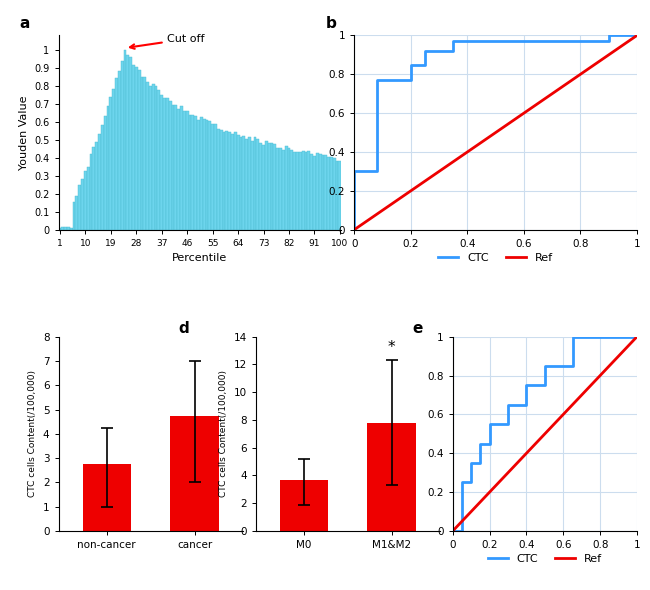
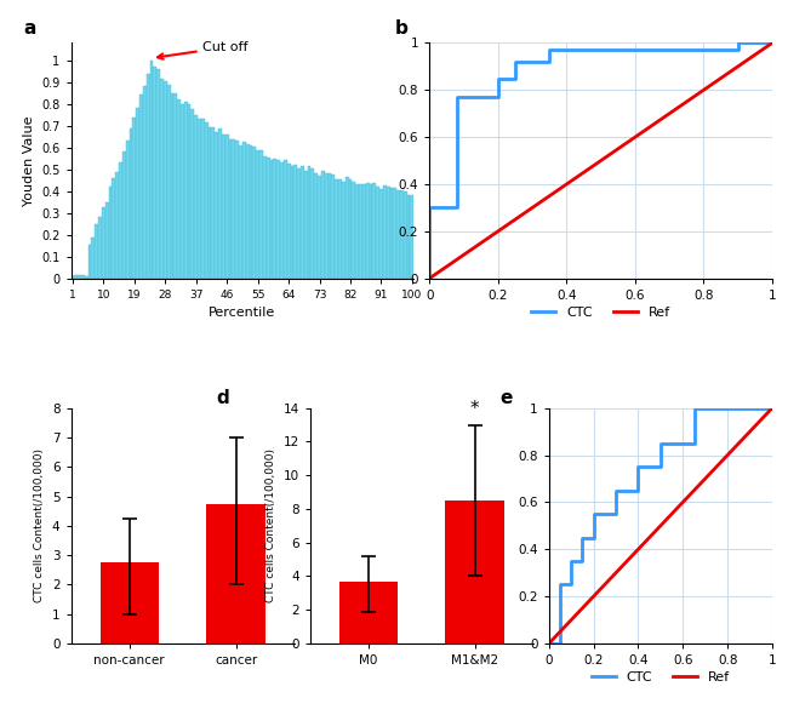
M1&M2: 7.8 -> 8.5
